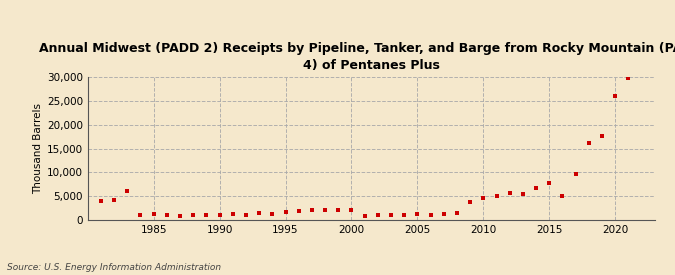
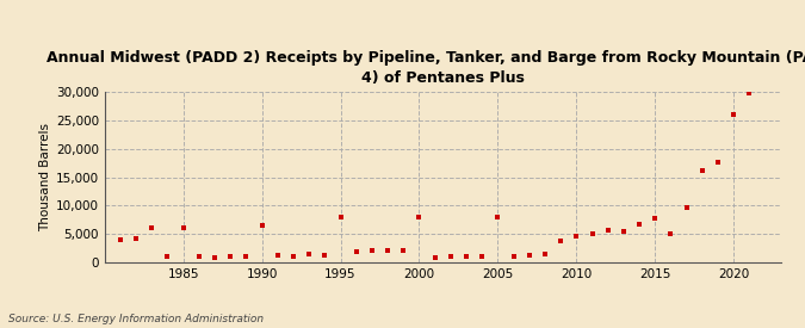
1985: 1,200 -> 6,000
1990: 1,000 -> 6,500
1995: 1,600 -> 8,000
2000: 2,100 -> 8,000
2005: 1,200 -> 8,000
